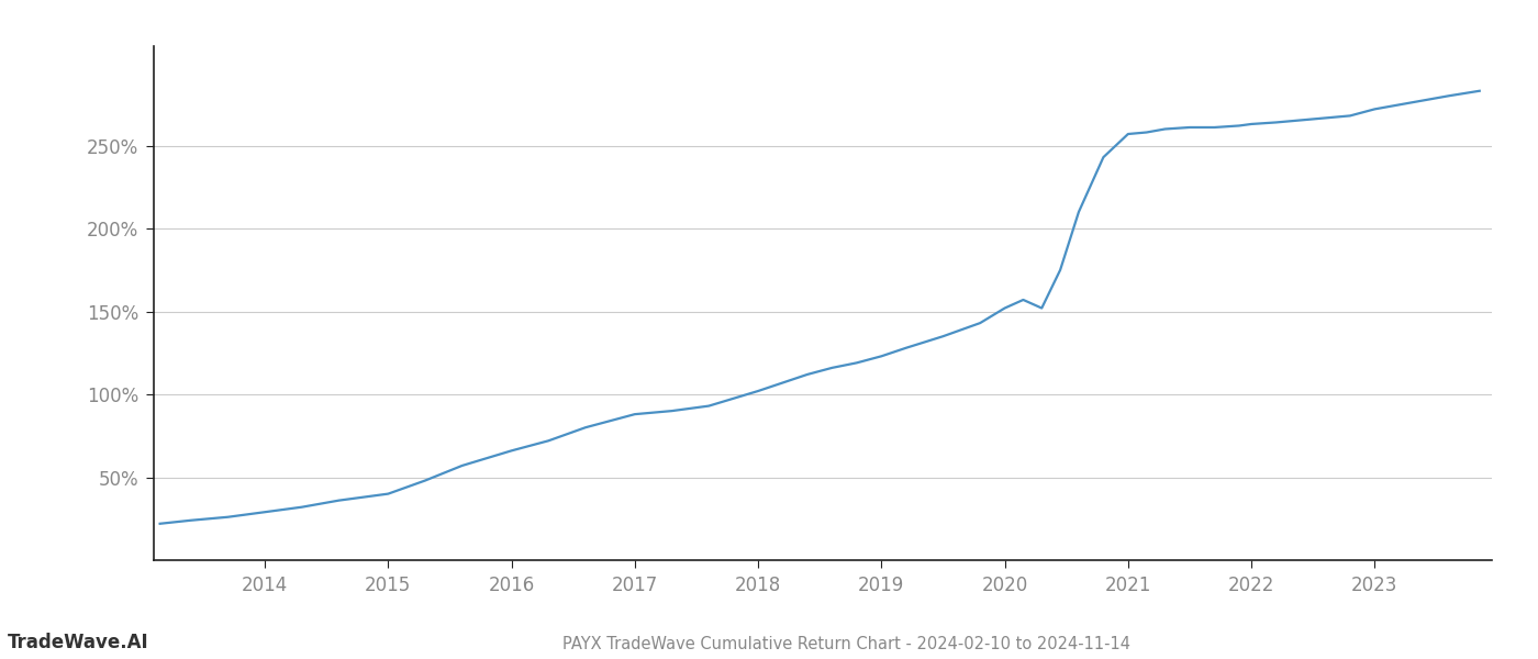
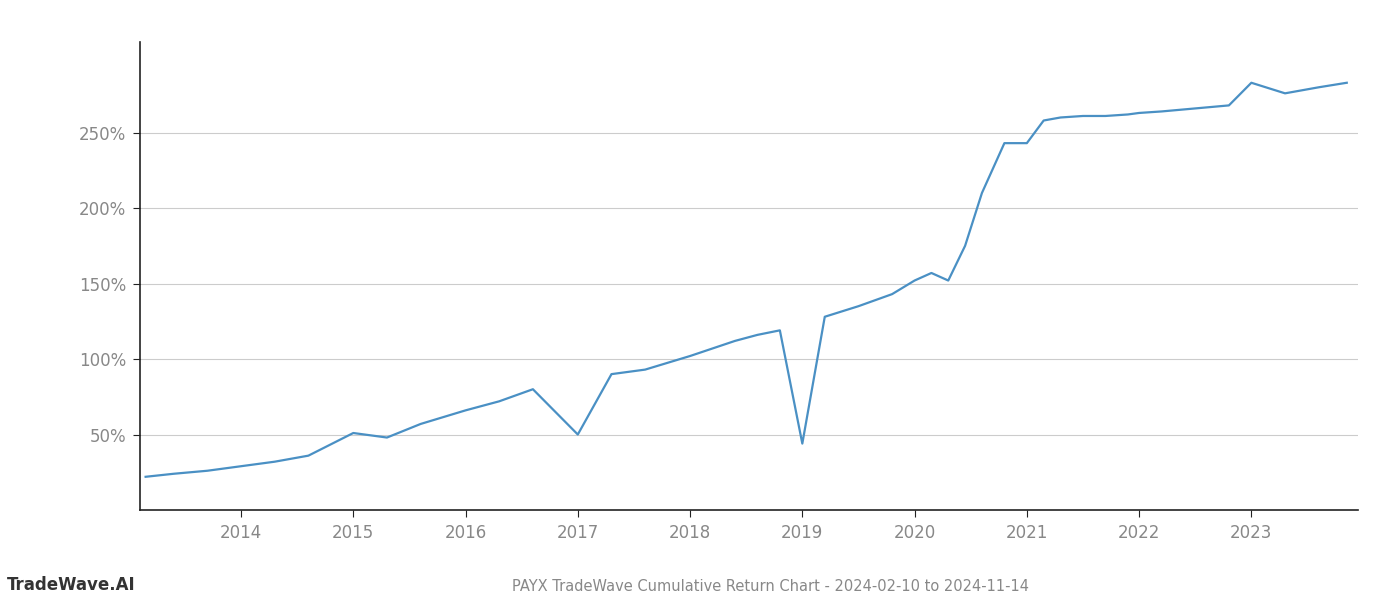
2015: 40% -> 51%
2017: 88% -> 50%
2019: 123% -> 44%
2021: 257% -> 243%
2023: 272% -> 283%
